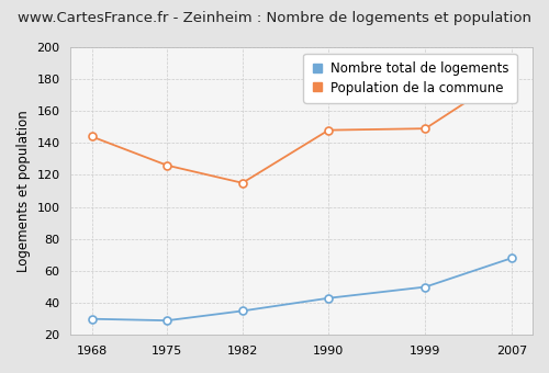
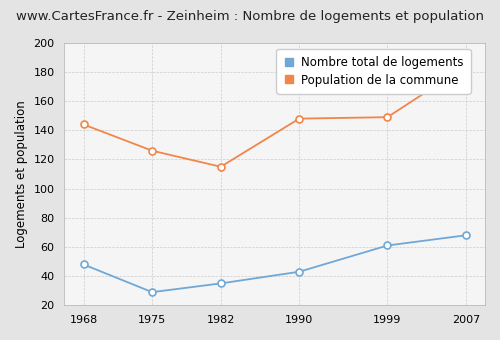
Nombre total de logements/1968: 30 -> 48
Nombre total de logements/1999: 50 -> 61
